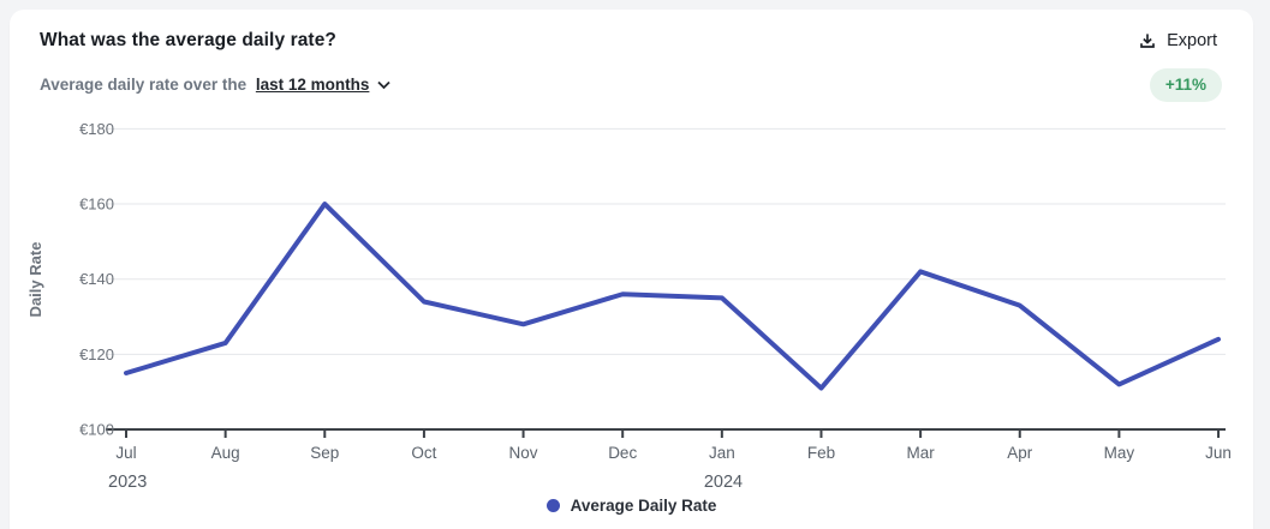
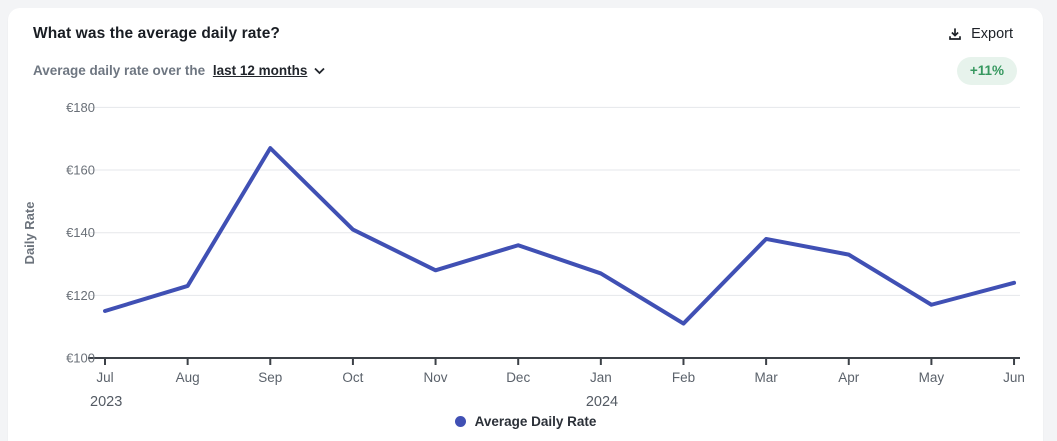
Sep: €160 -> €167
Oct: €134 -> €141
Jan: €135 -> €127
Mar: €142 -> €138
May: €112 -> €117
